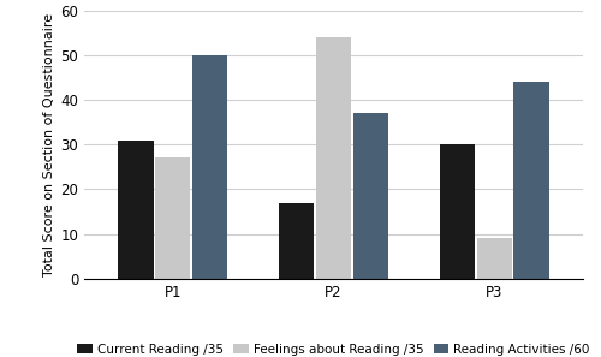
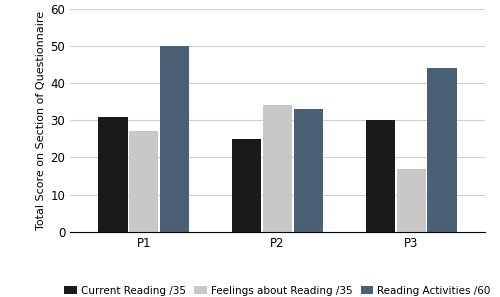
Current Reading /35/P2: 17 -> 25
Feelings about Reading /35/P2: 54 -> 34
Reading Activities /60/P2: 37 -> 33
Feelings about Reading /35/P3: 9 -> 17
